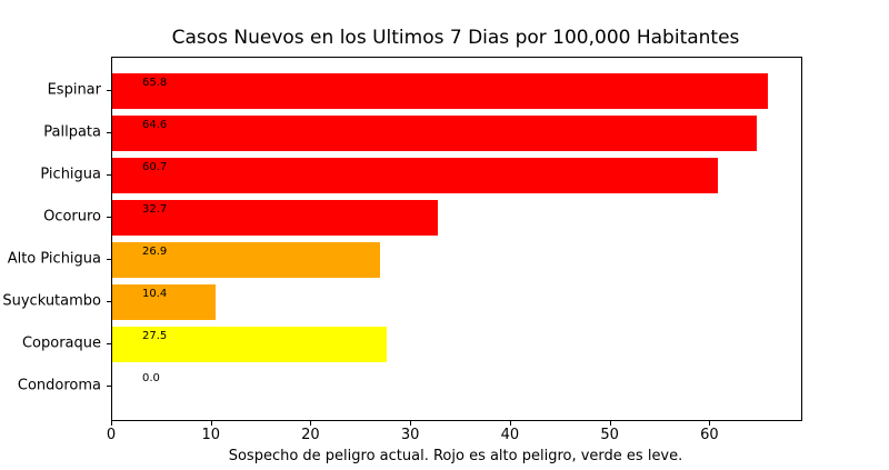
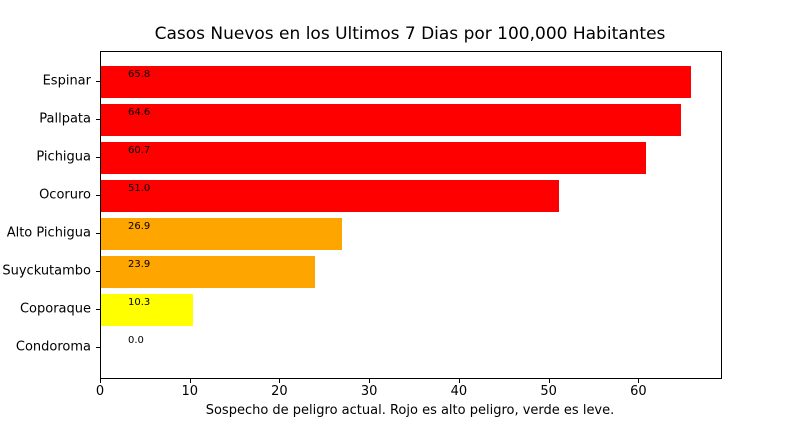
Ocoruro: 32.7 -> 51.0
Suyckutambo: 10.4 -> 23.9
Coporaque: 27.5 -> 10.3
